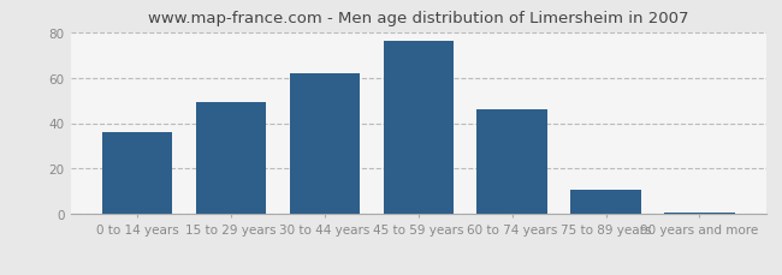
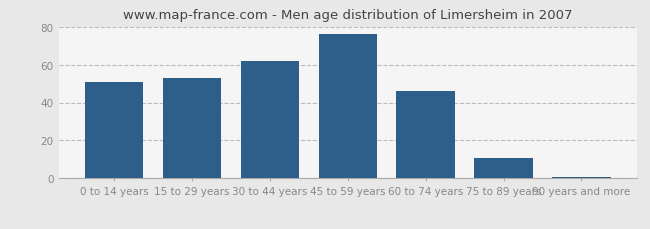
0 to 14 years: 36 -> 51
15 to 29 years: 49 -> 53
